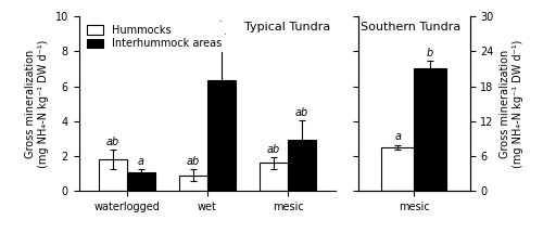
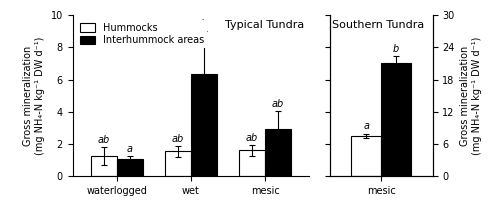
Hummocks/waterlogged: 1.8 -> 1.2
Hummocks/wet: 0.9 -> 1.6
